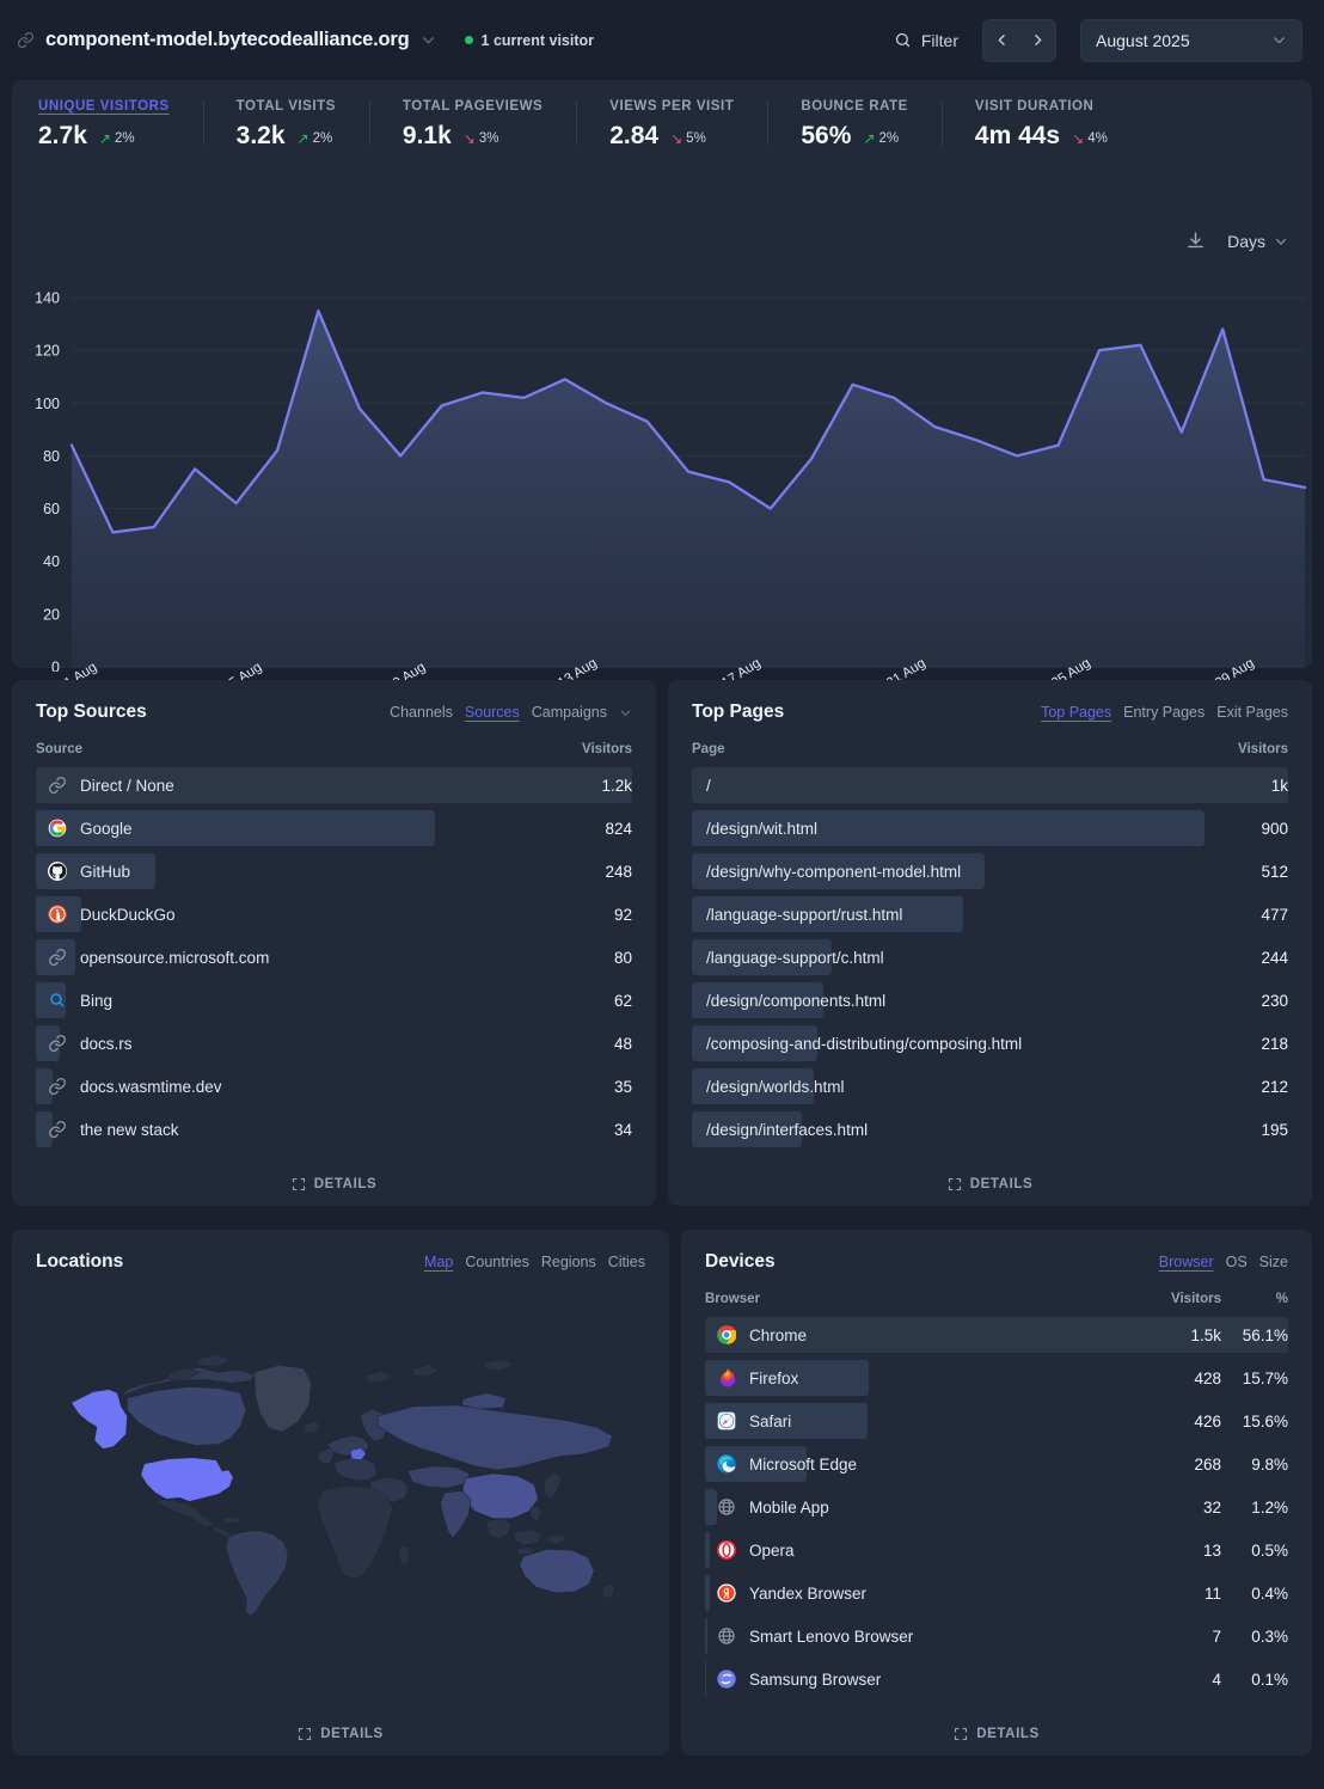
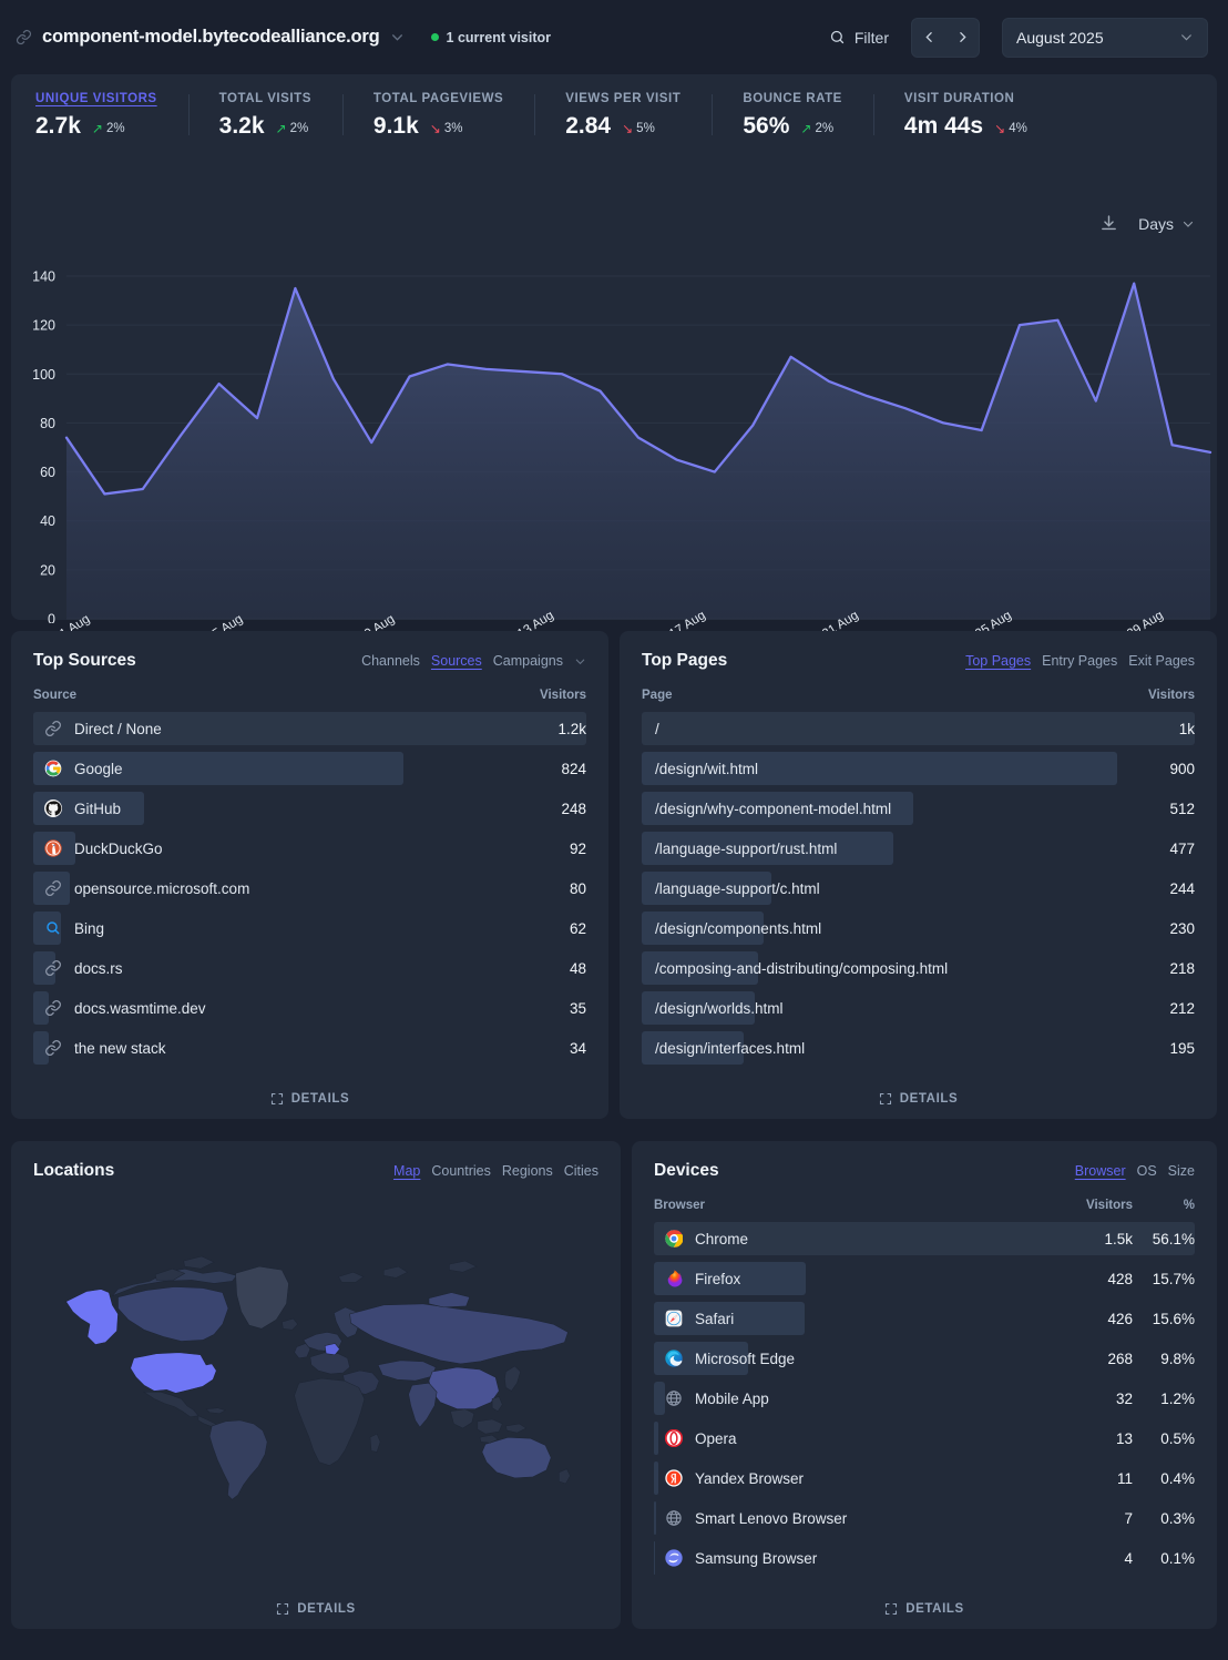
1 Aug: 84 -> 74
5 Aug: 62 -> 96
9 Aug: 80 -> 72
13 Aug: 109 -> 101
17 Aug: 70 -> 65
21 Aug: 102 -> 97
25 Aug: 84 -> 77
29 Aug: 128 -> 137
